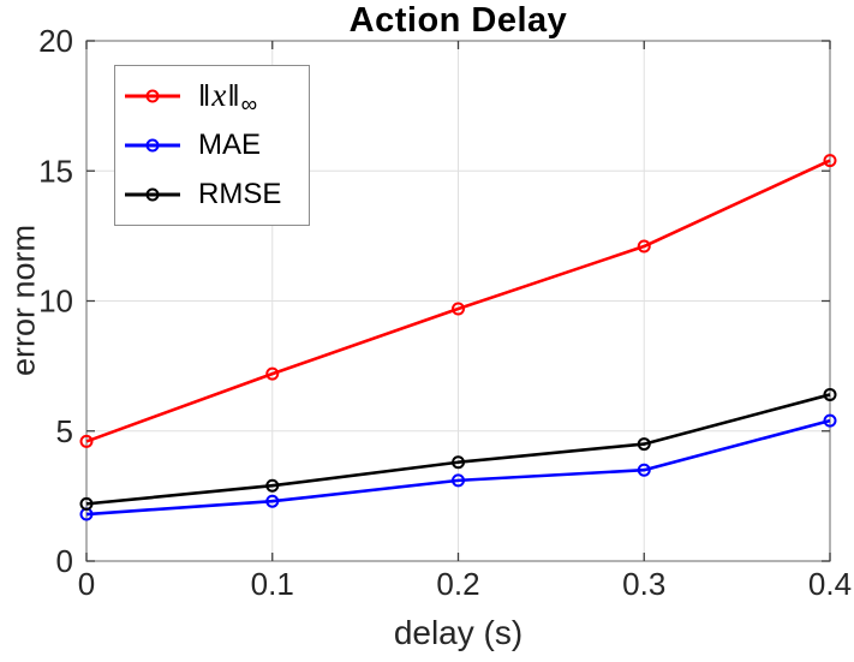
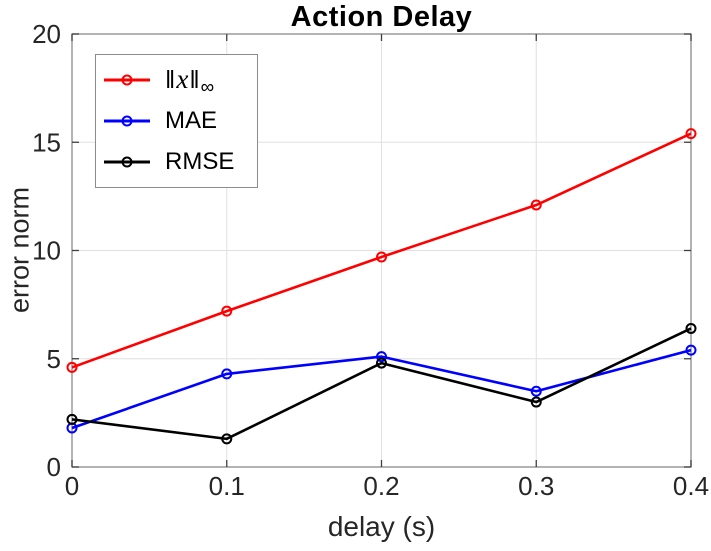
MAE/0.1: 2.3 -> 4.3
RMSE/0.1: 2.9 -> 1.3
MAE/0.2: 3.1 -> 5.1
RMSE/0.2: 3.8 -> 4.8
RMSE/0.3: 4.5 -> 3.0
